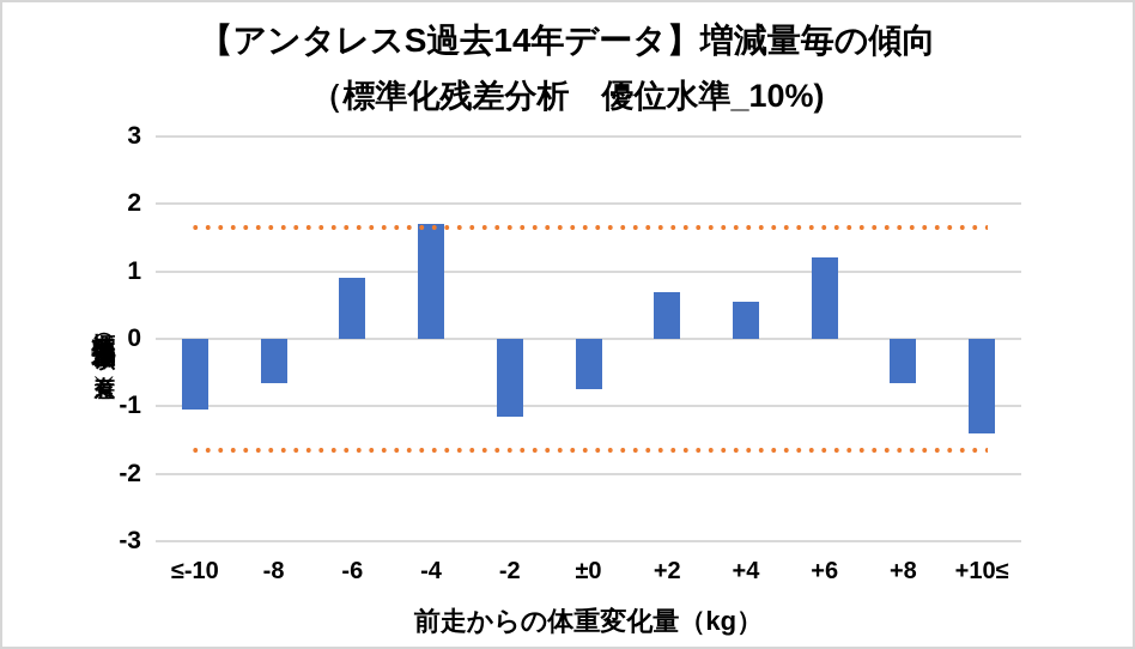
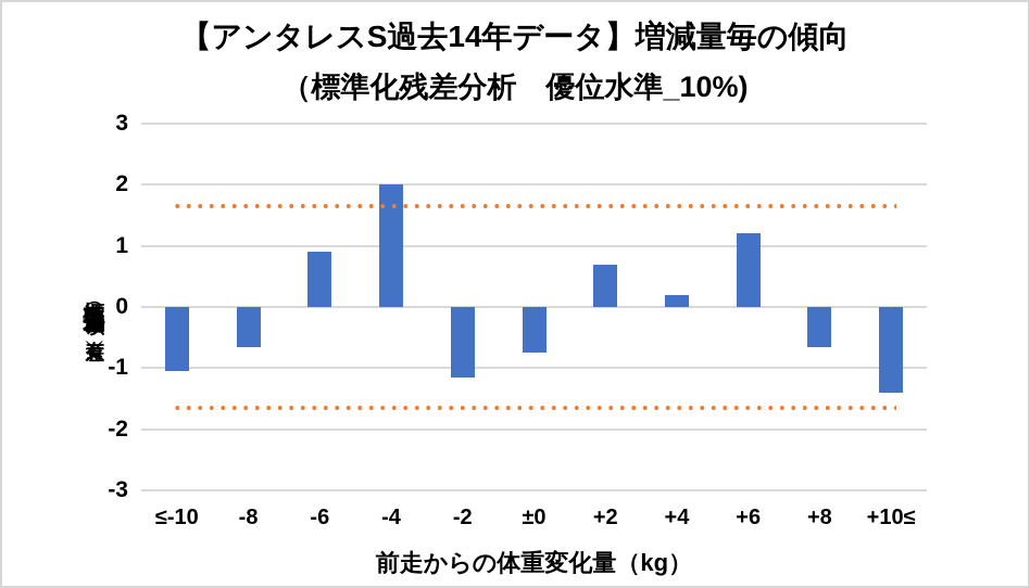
-4: 1.7 -> 2.0
+4: 0.6 -> 0.2
